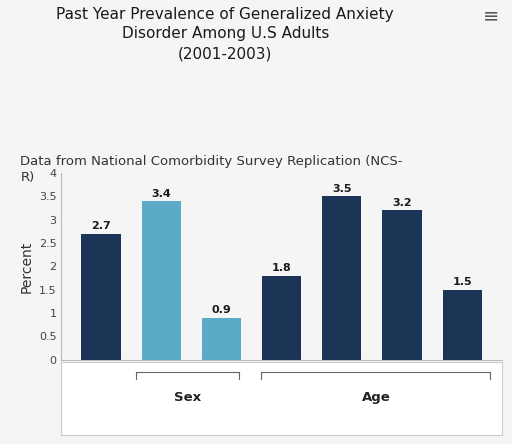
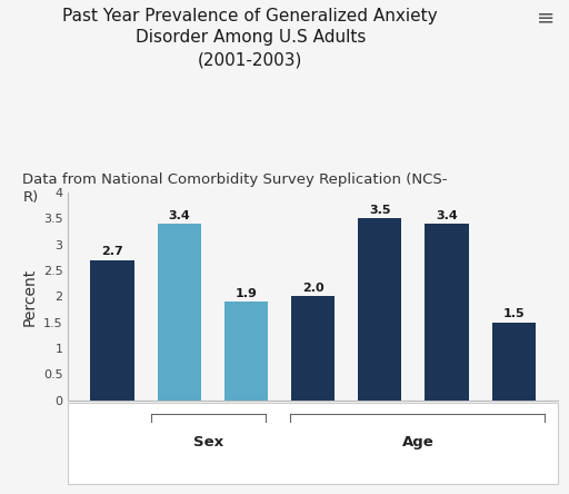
Male: 0.9 -> 1.9
18-29: 1.8 -> 2.0
45-59: 3.2 -> 3.4
